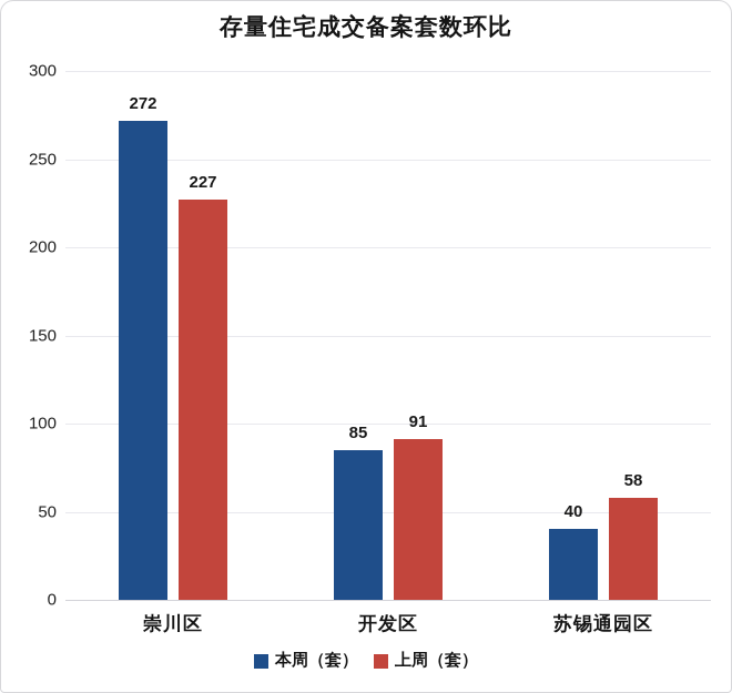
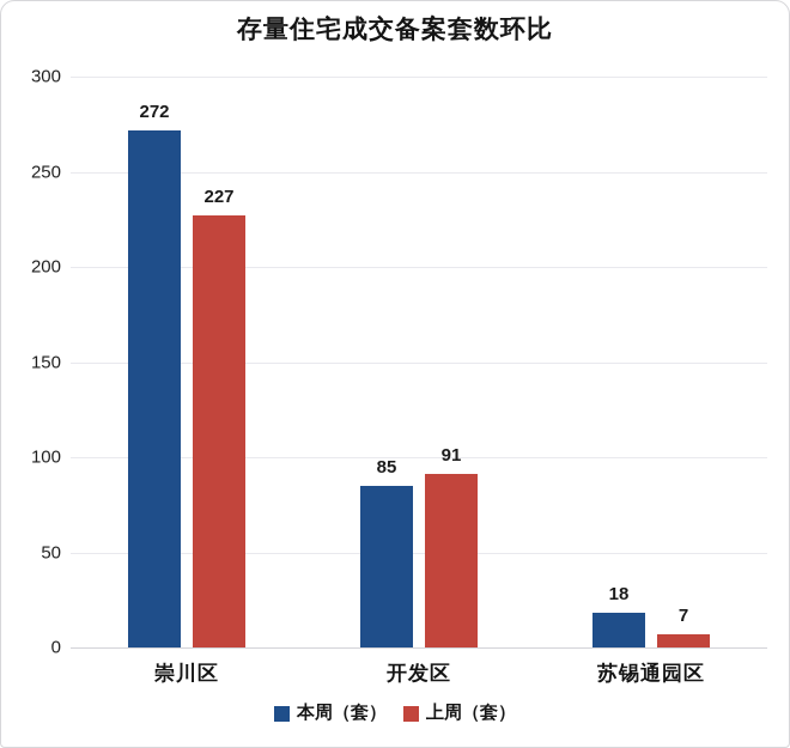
本周（套）/苏锡通园区: 40 -> 18
上周（套）/苏锡通园区: 58 -> 7
